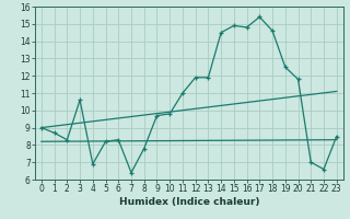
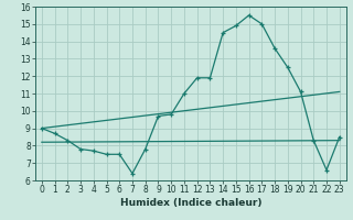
3: 10.6 -> 7.8
4: 6.9 -> 7.7
5: 8.2 -> 7.5
6: 8.3 -> 7.5
16: 14.8 -> 15.5
17: 15.4 -> 15.0
18: 14.6 -> 13.6
20: 11.8 -> 11.1
21: 7.0 -> 8.3
